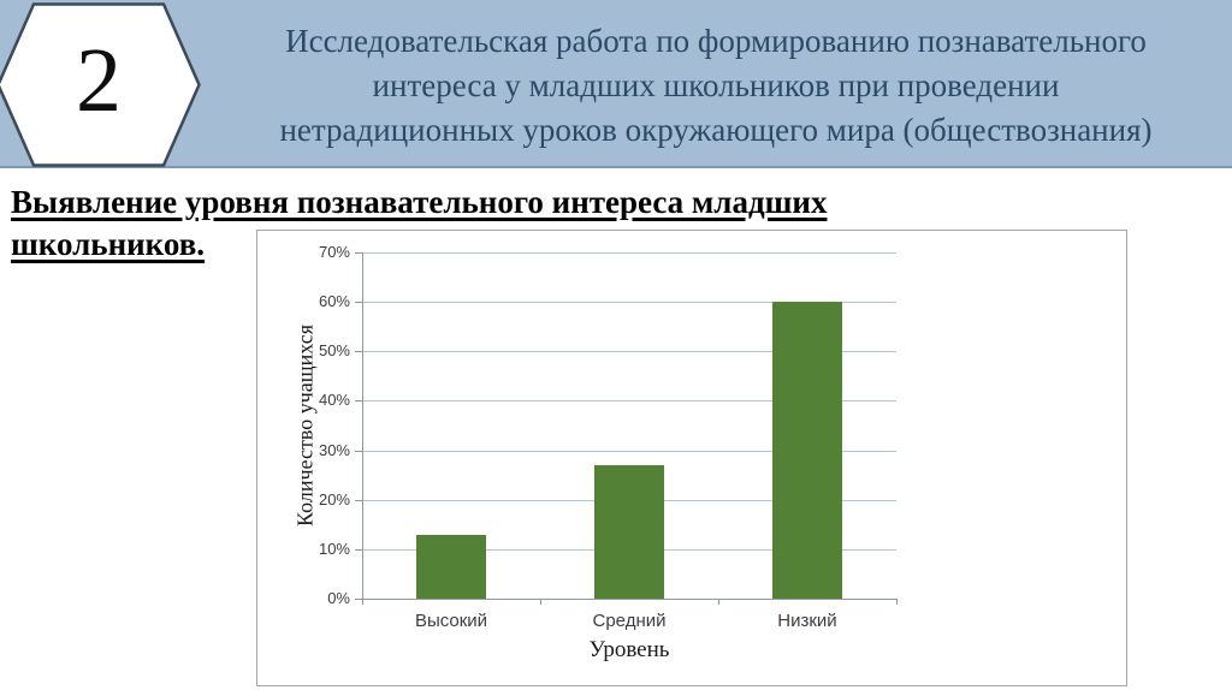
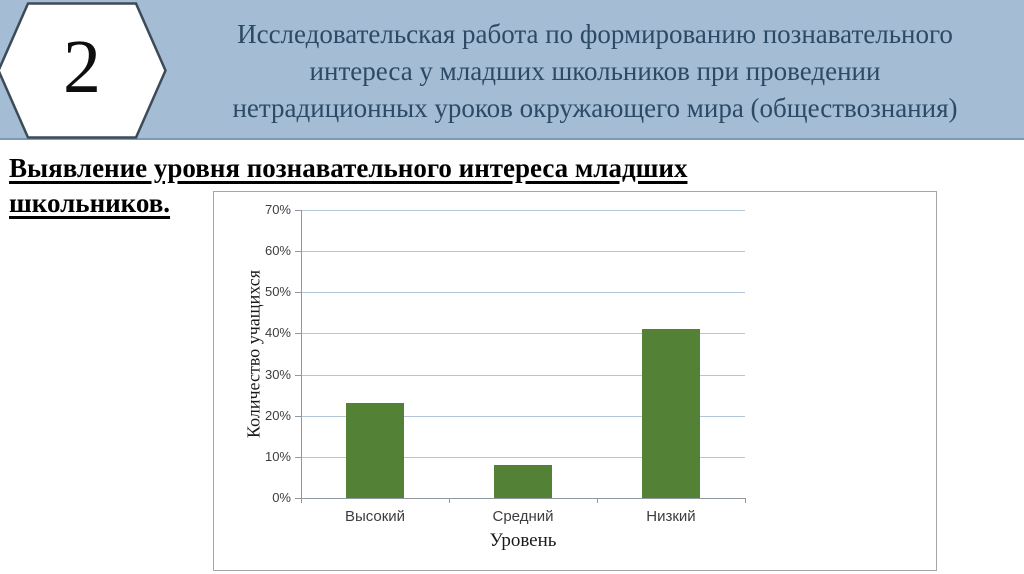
Высокий: 13% -> 23%
Средний: 27% -> 8%
Низкий: 60% -> 41%
